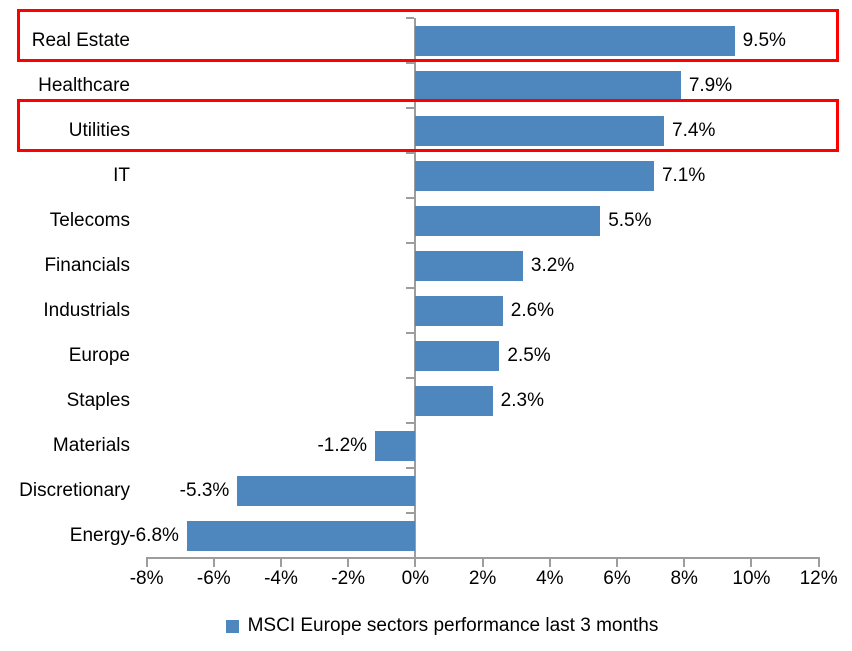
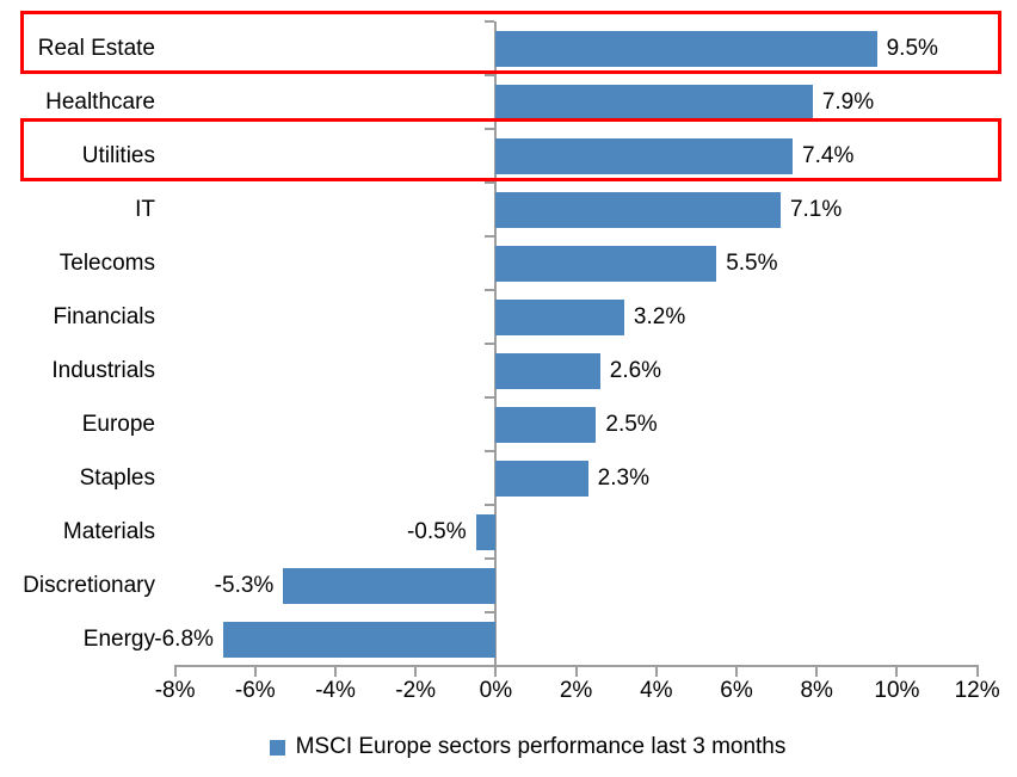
Materials: -1.2% -> -0.5%
